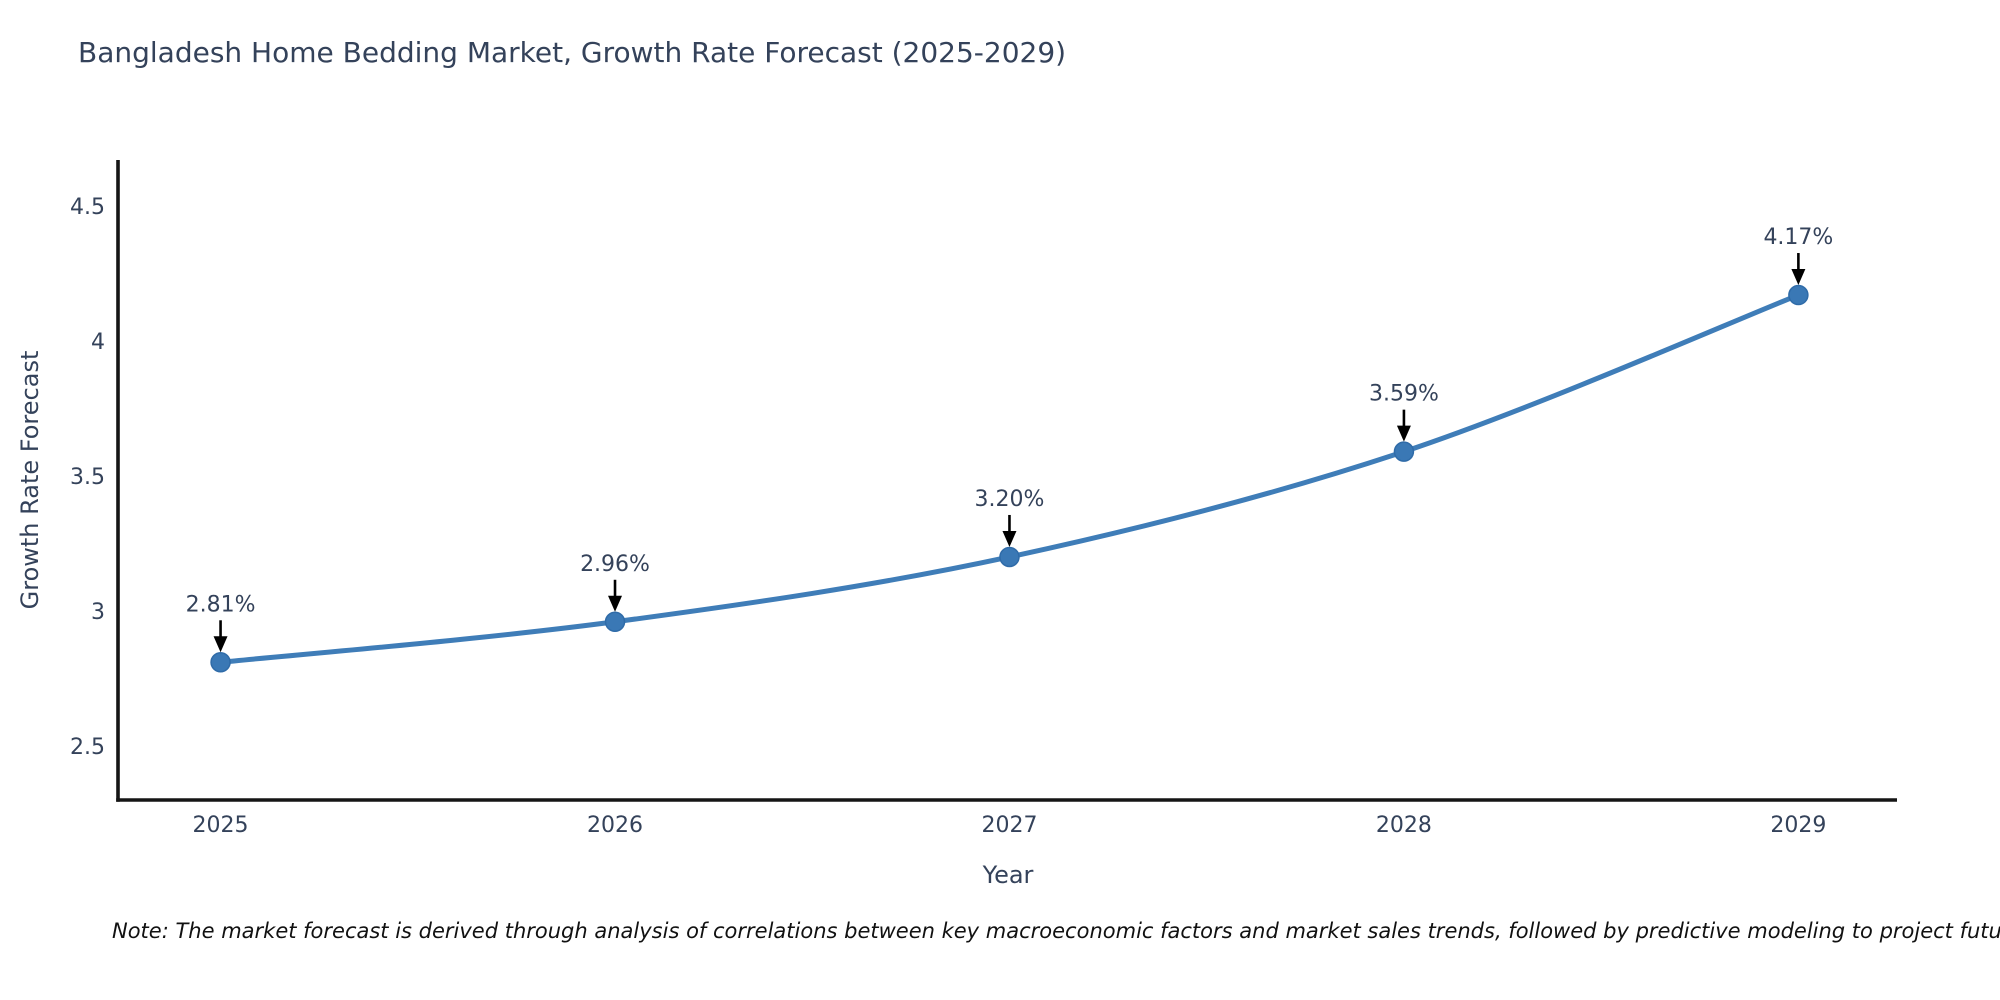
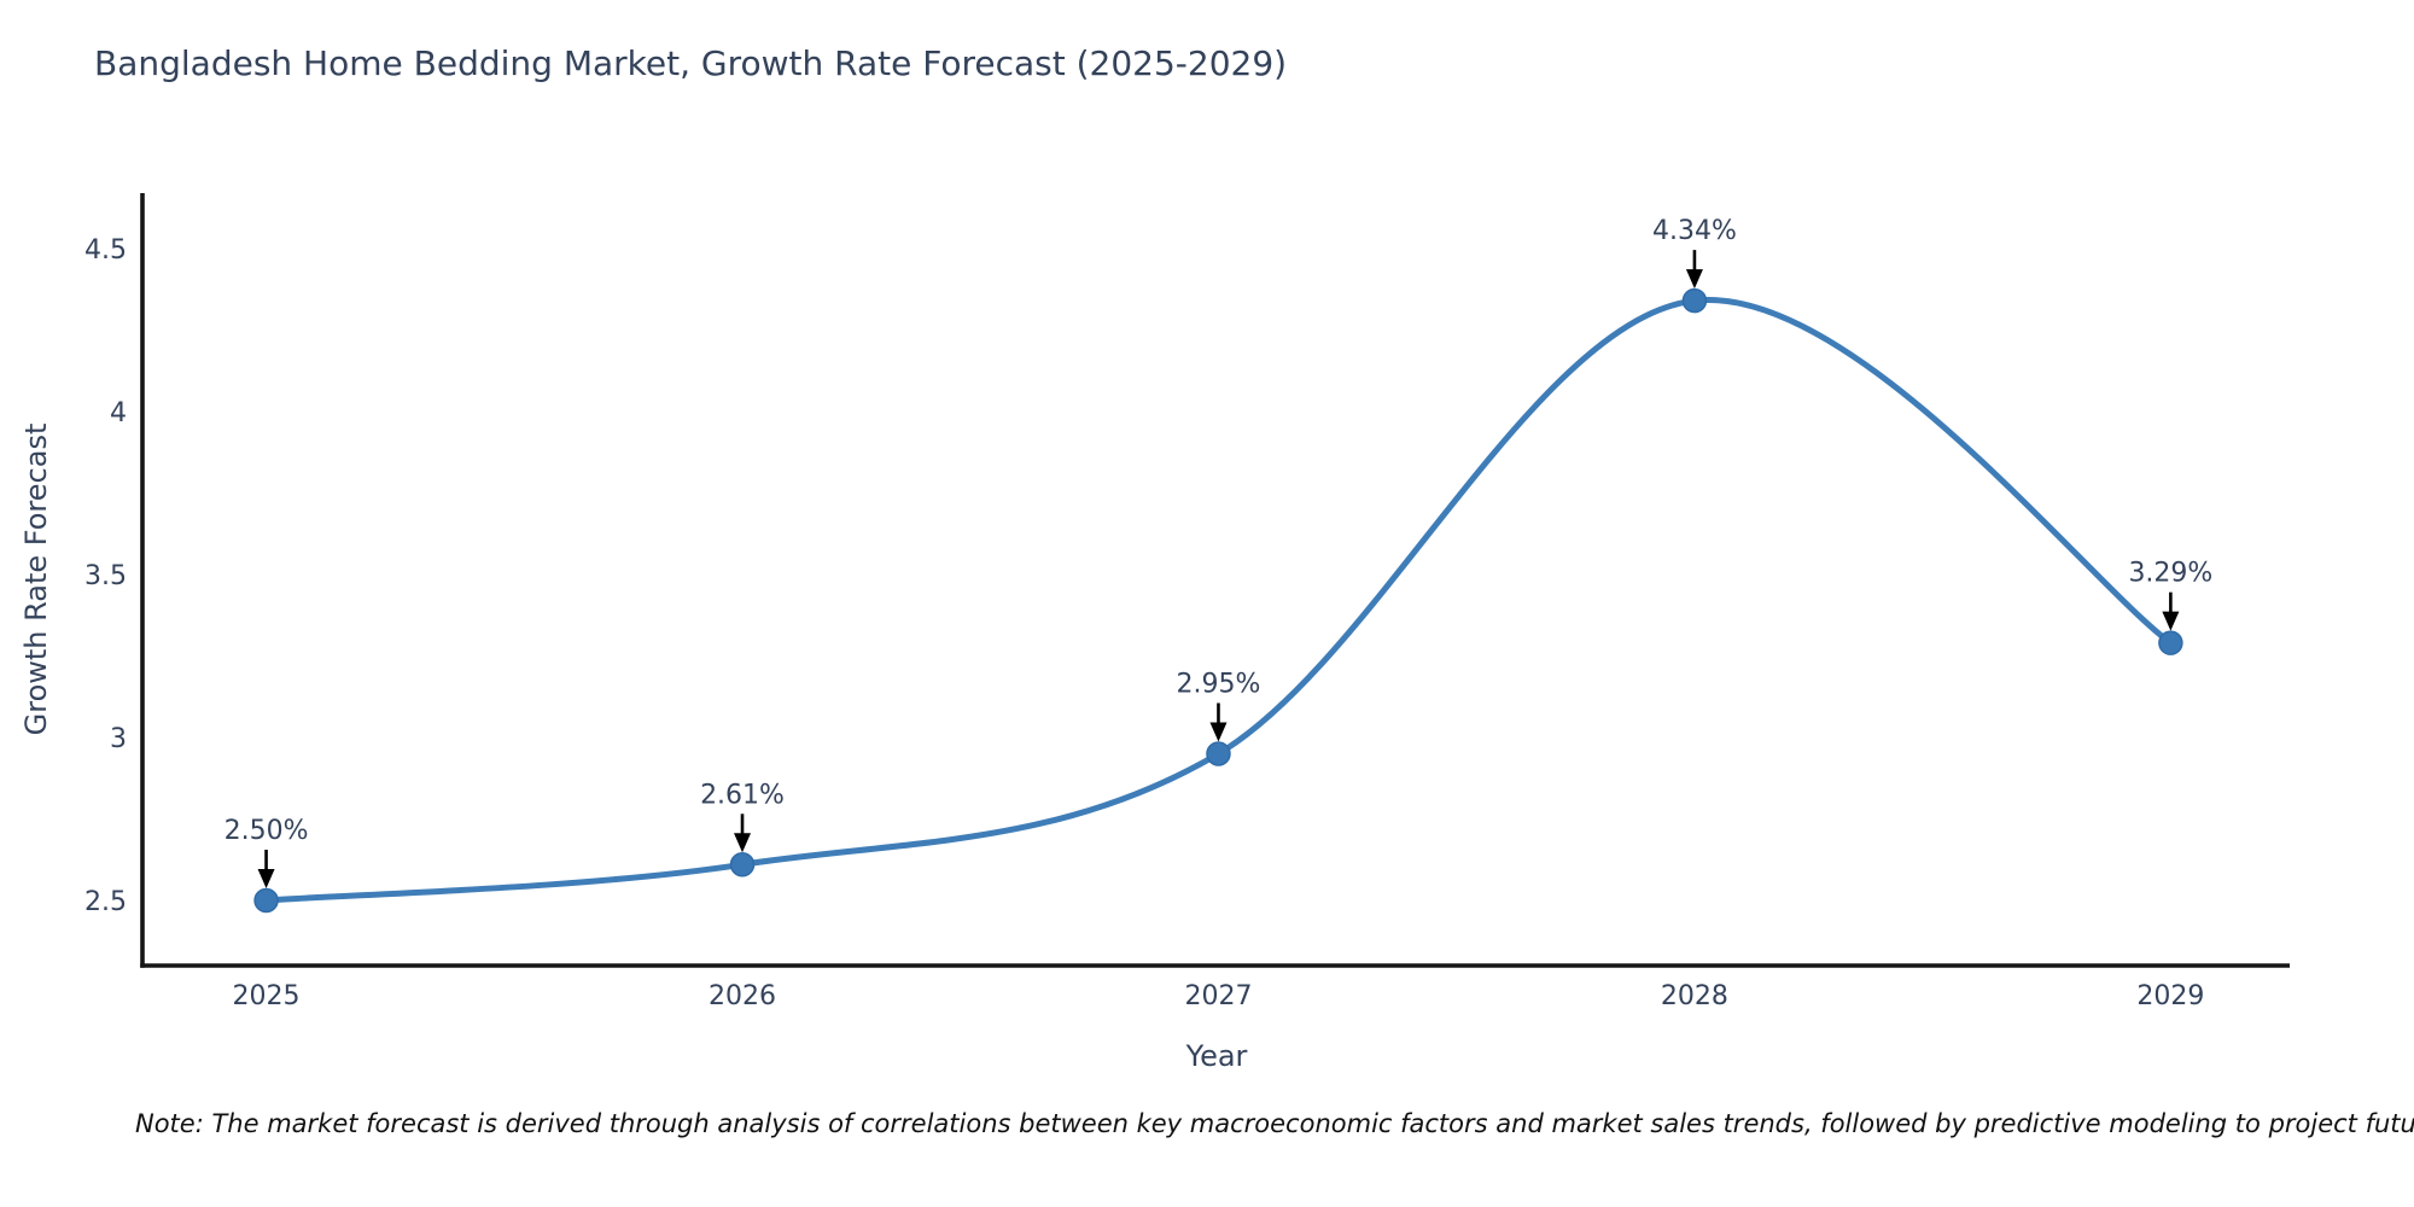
2025: 2.81% -> 2.50%
2026: 2.96% -> 2.61%
2027: 3.20% -> 2.95%
2028: 3.59% -> 4.34%
2029: 4.17% -> 3.29%
